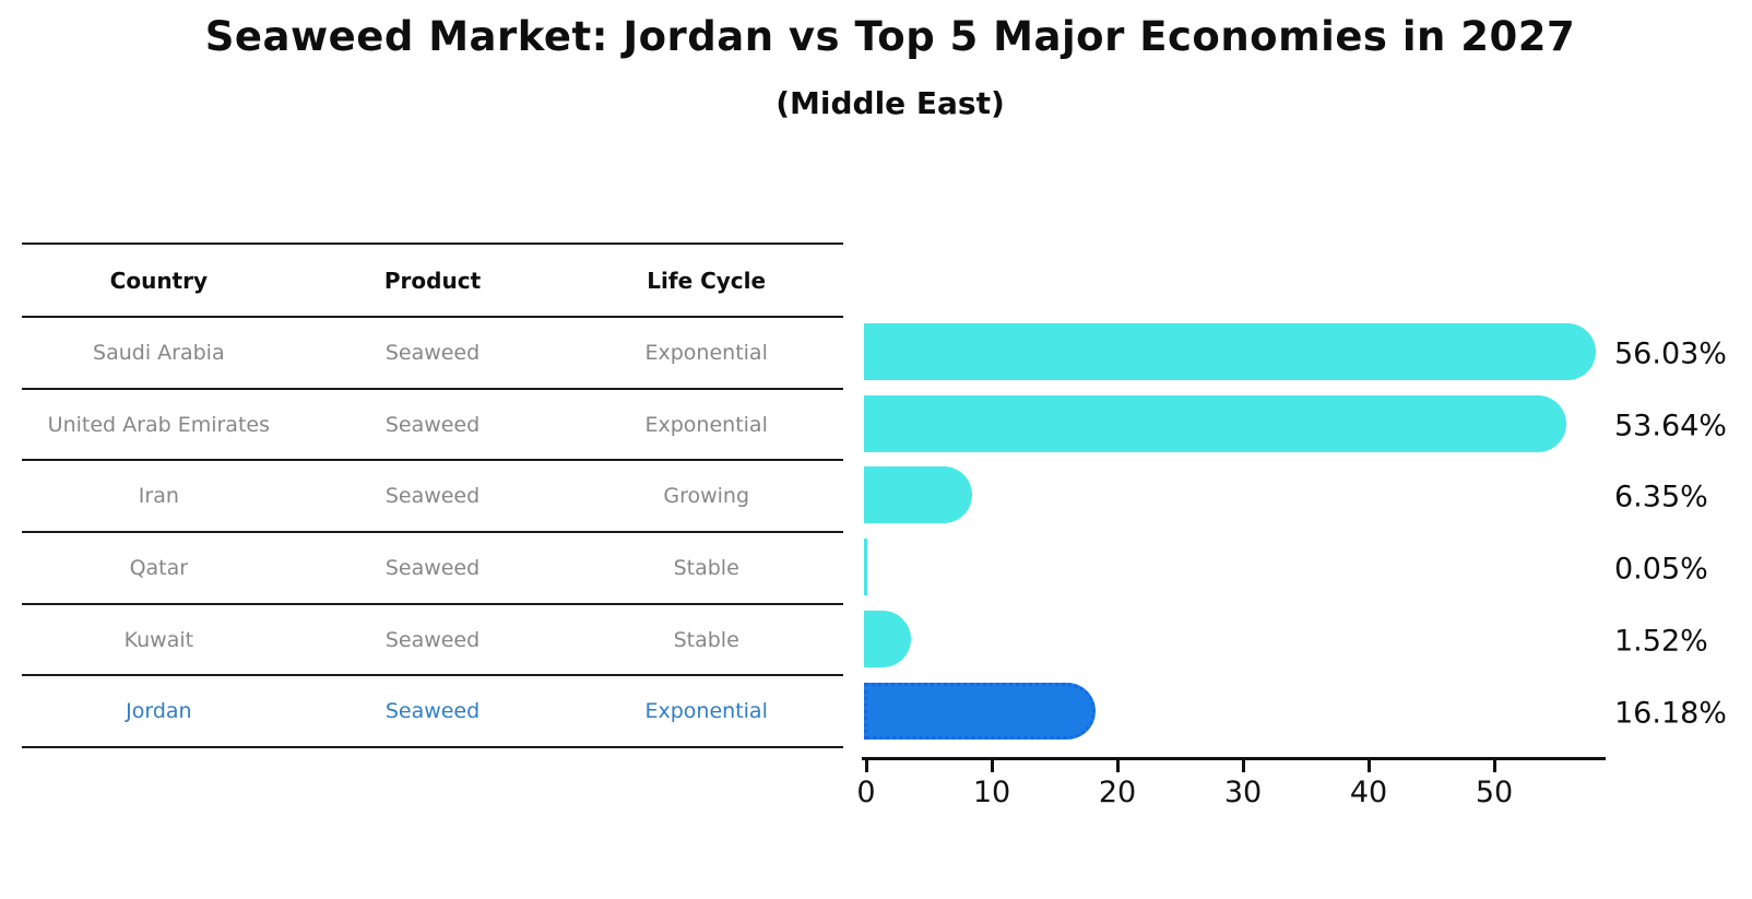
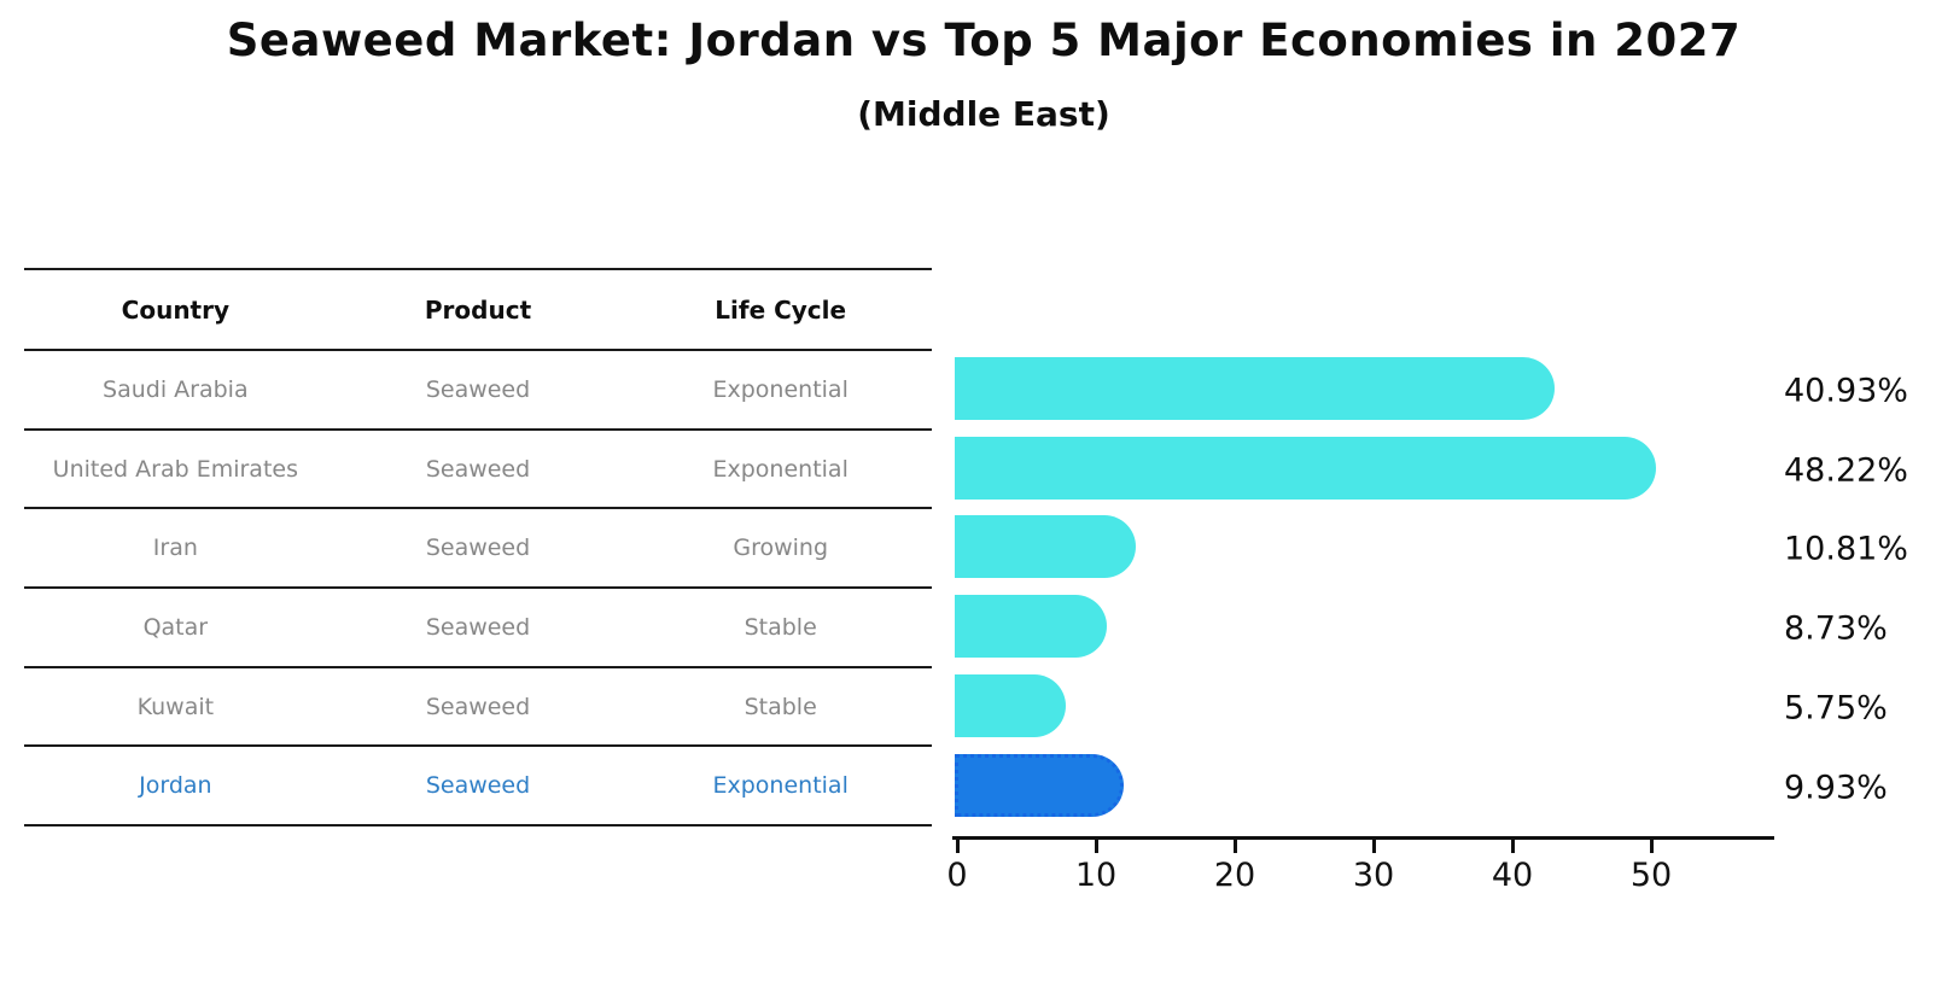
Saudi Arabia: 56.03% -> 40.93%
United Arab Emirates: 53.64% -> 48.22%
Iran: 6.35% -> 10.81%
Qatar: 0.05% -> 8.73%
Kuwait: 1.52% -> 5.75%
Jordan: 16.18% -> 9.93%
